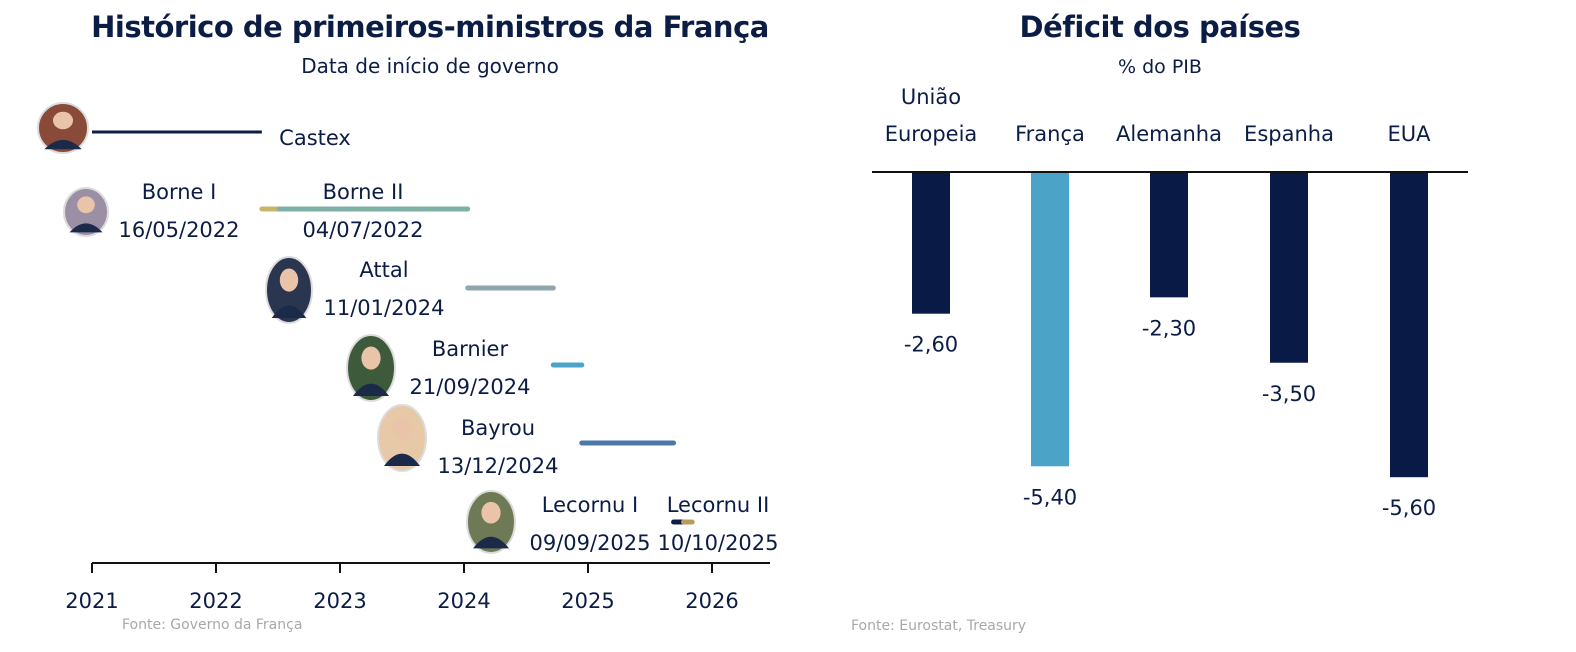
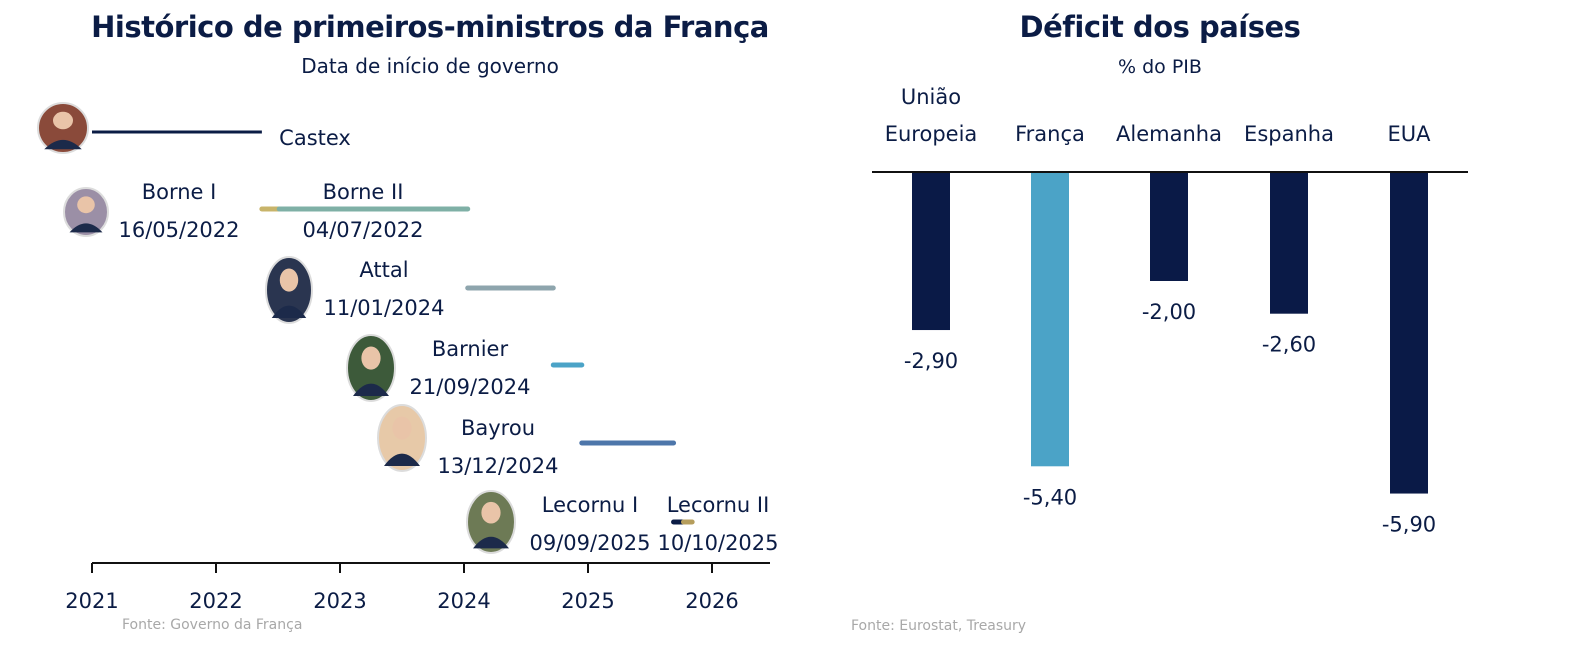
Déficit dos países/União Europeia: -2,60 -> -2,90
Déficit dos países/Alemanha: -2,30 -> -2,00
Déficit dos países/Espanha: -3,50 -> -2,60
Déficit dos países/EUA: -5,60 -> -5,90
